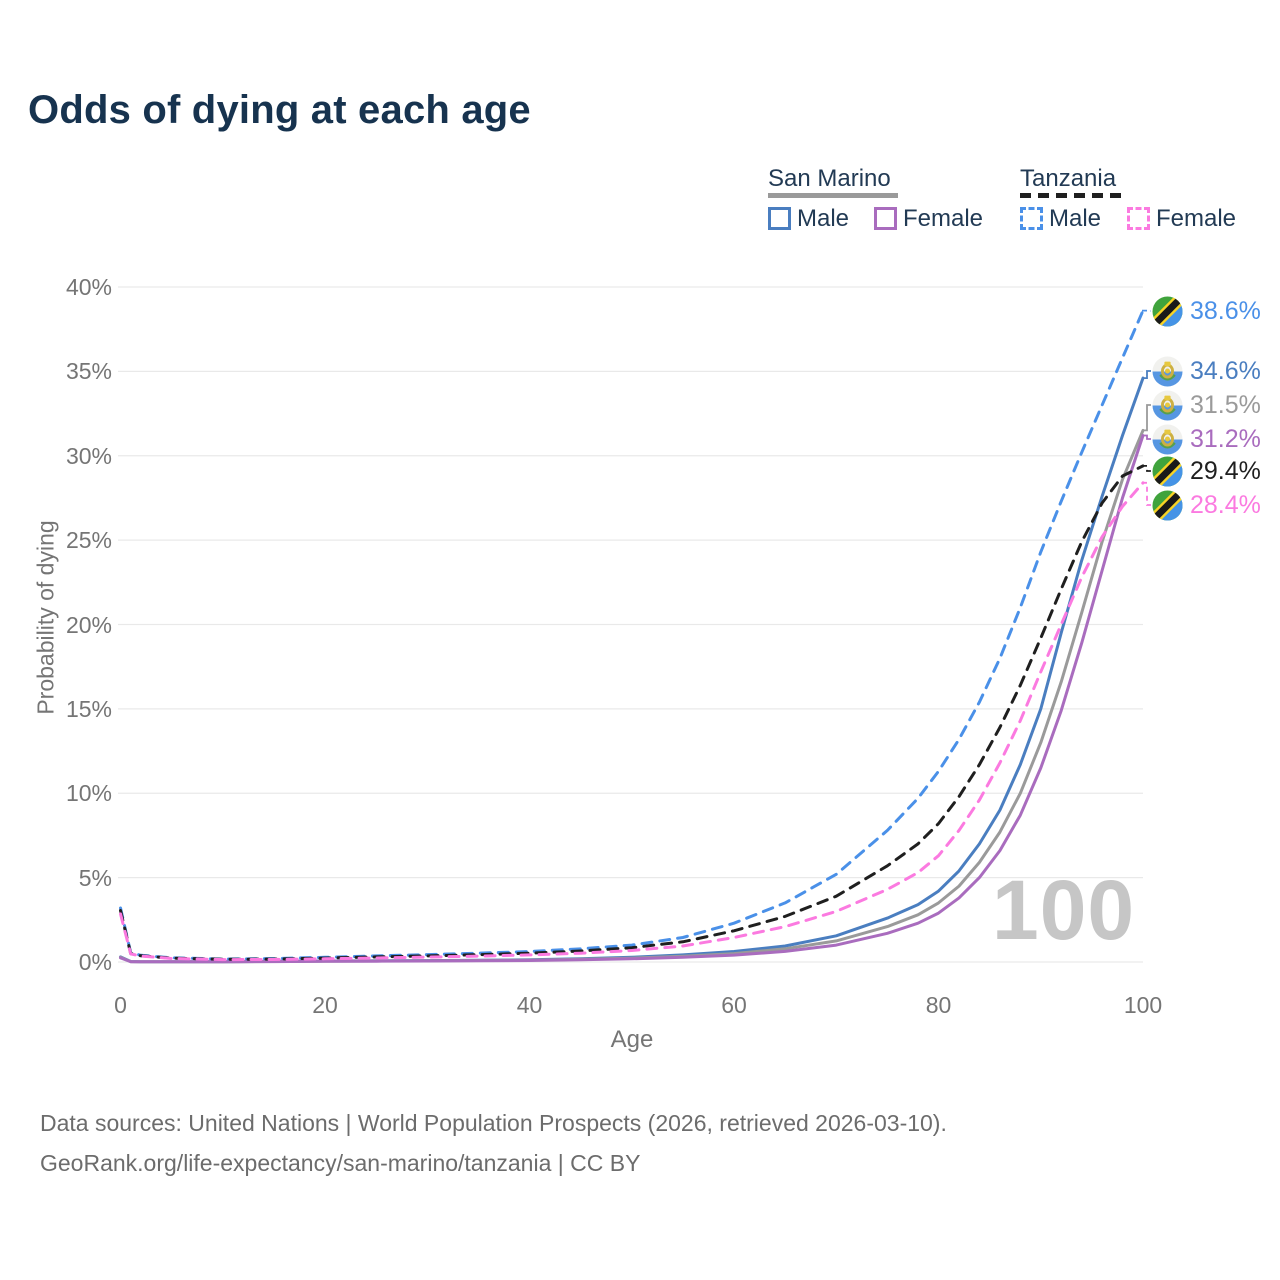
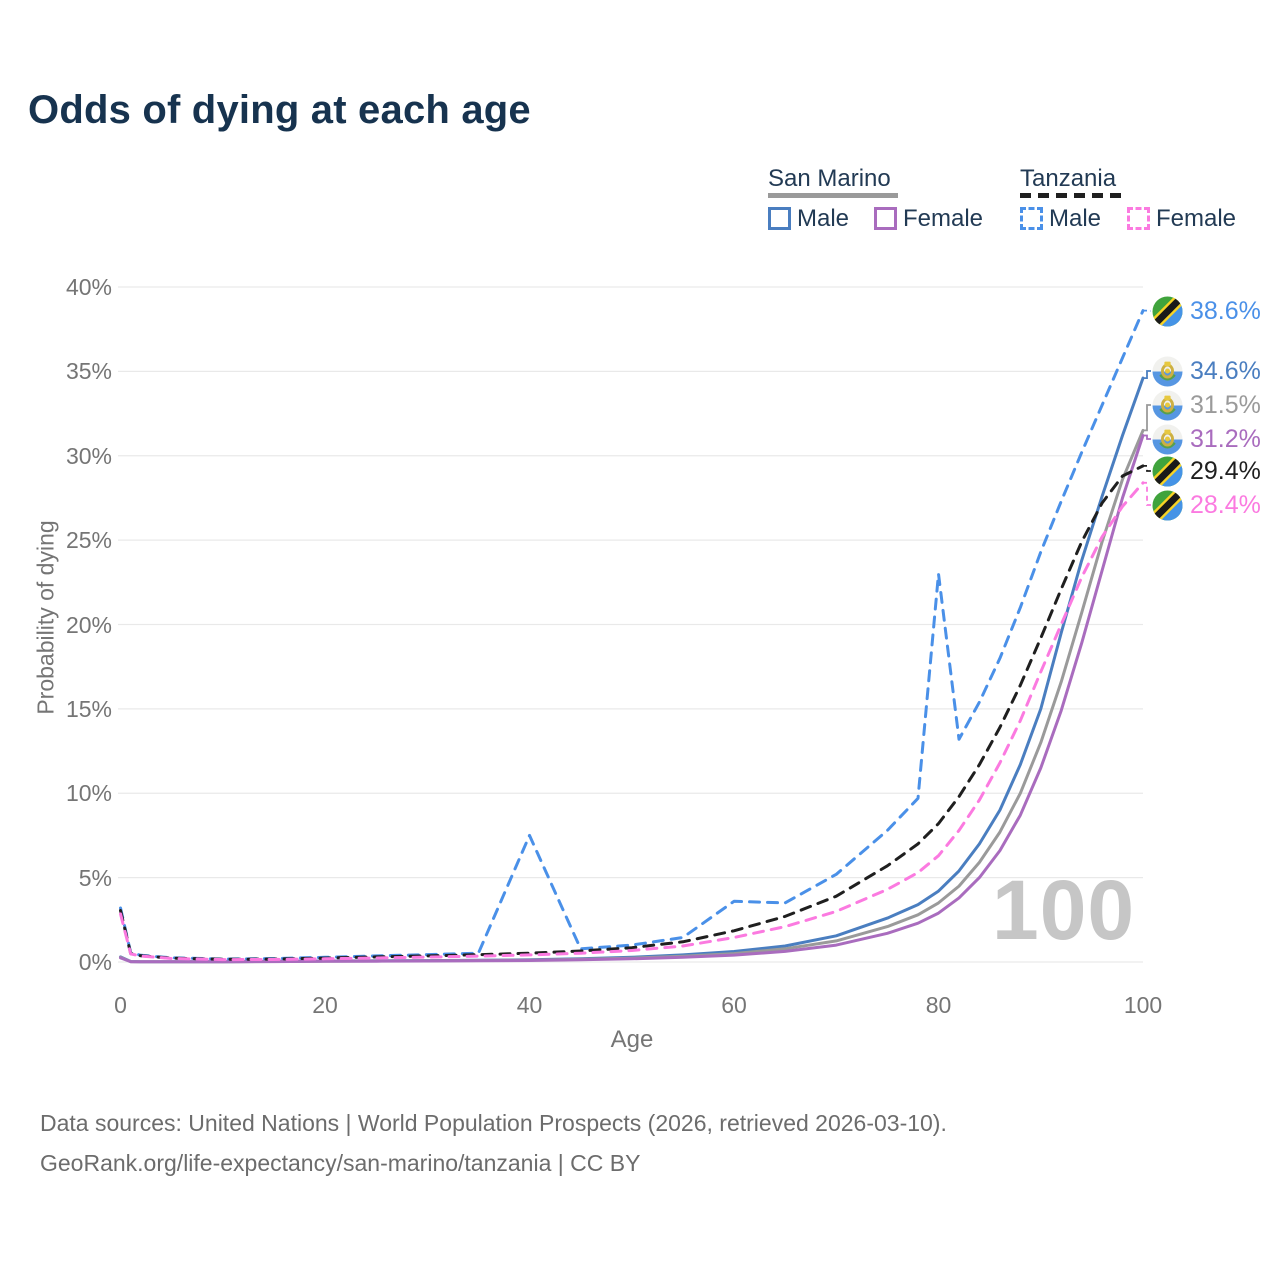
Tanzania Male/40: 0.6% -> 7.5%
Tanzania Male/60: 2.3% -> 3.6%
Tanzania Male/80: 11.3% -> 23.0%
